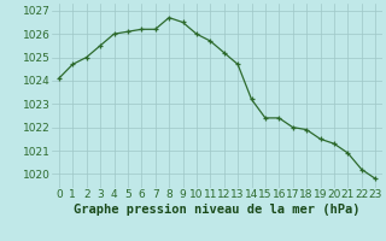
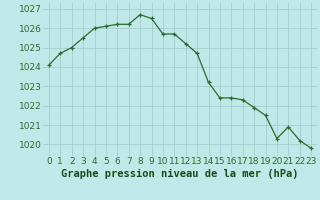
10: 1026.0 -> 1025.7
17: 1022.0 -> 1022.3
20: 1021.3 -> 1020.3
